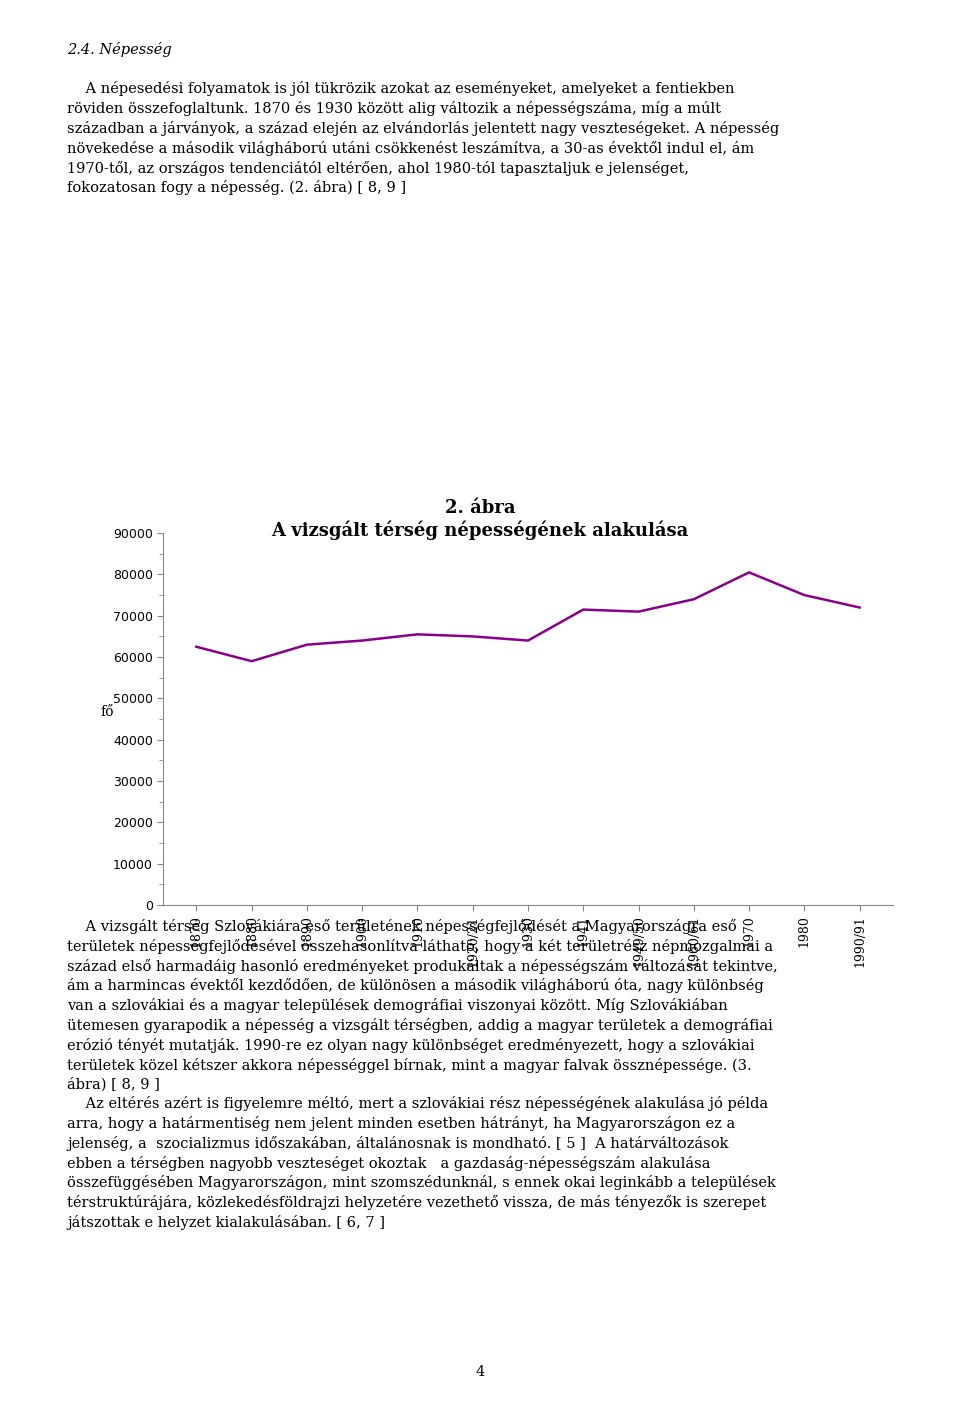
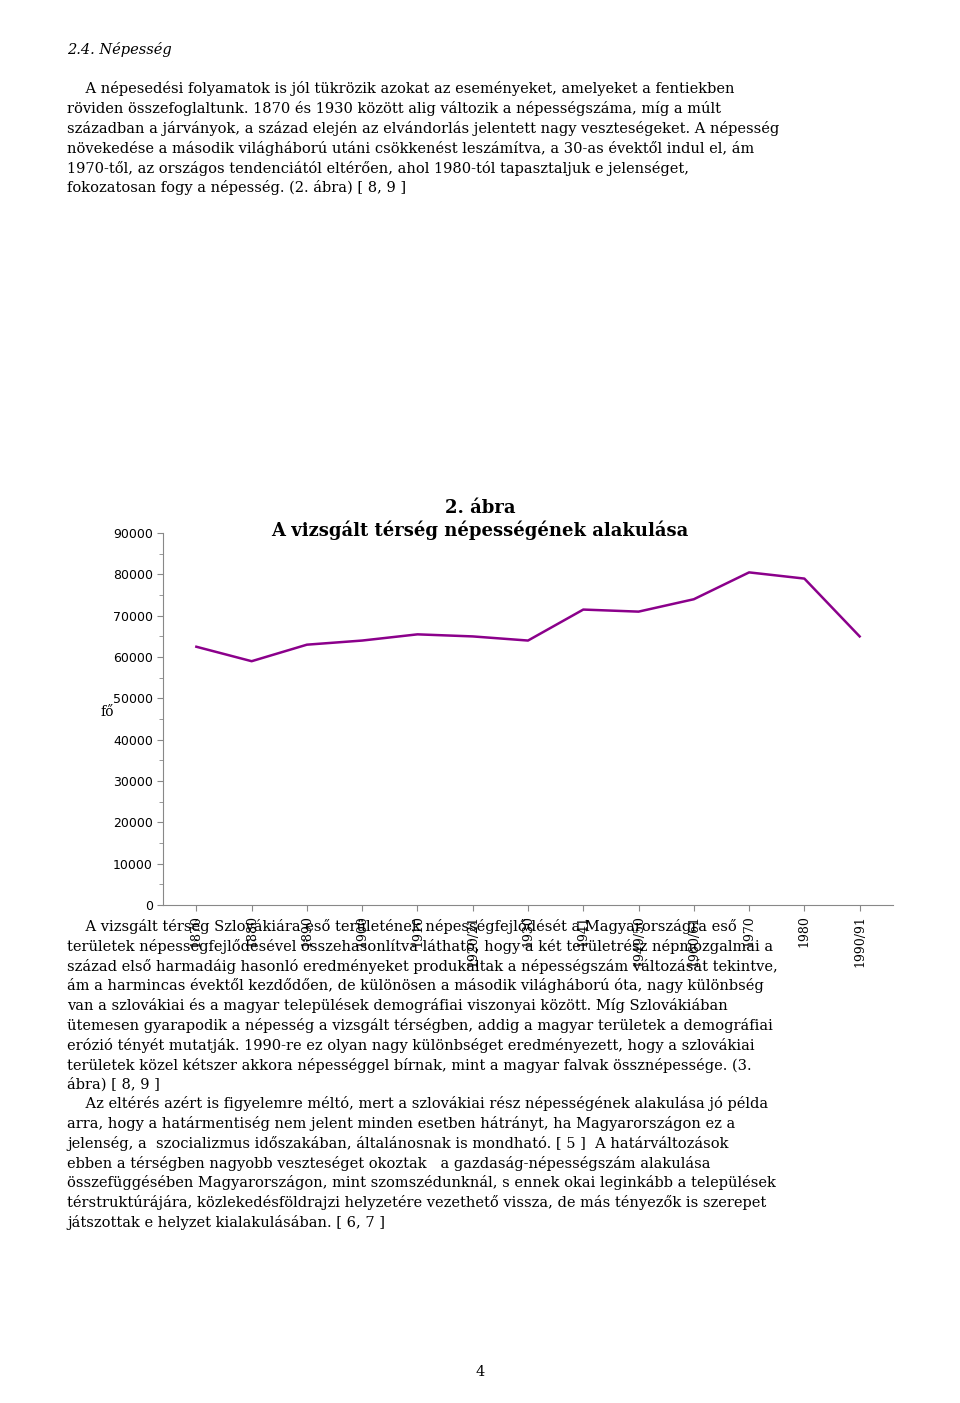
1980: 75000 -> 79000
1990/91: 72000 -> 65000
